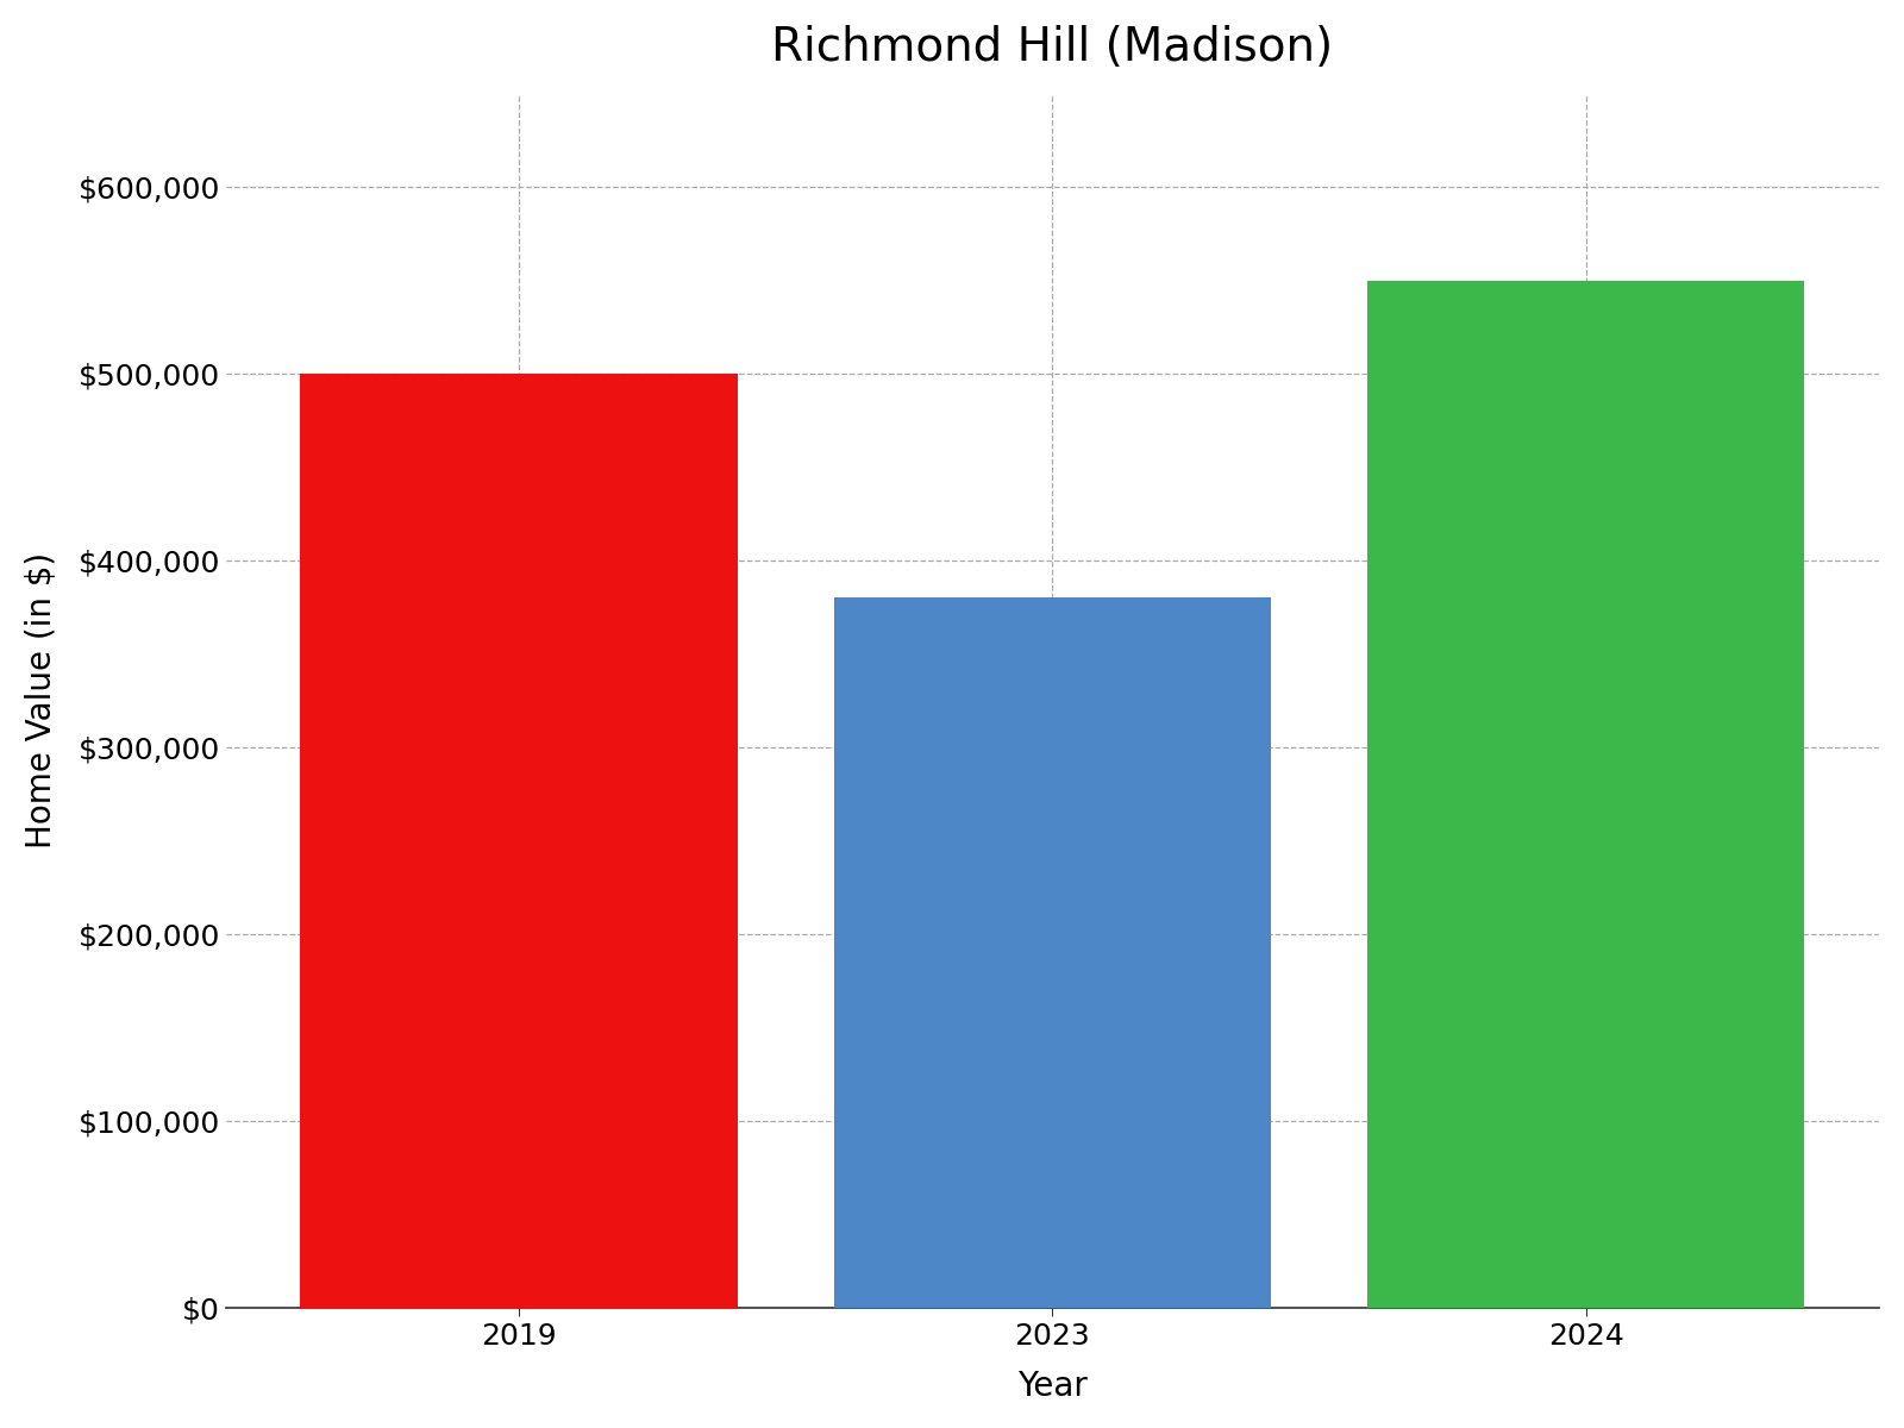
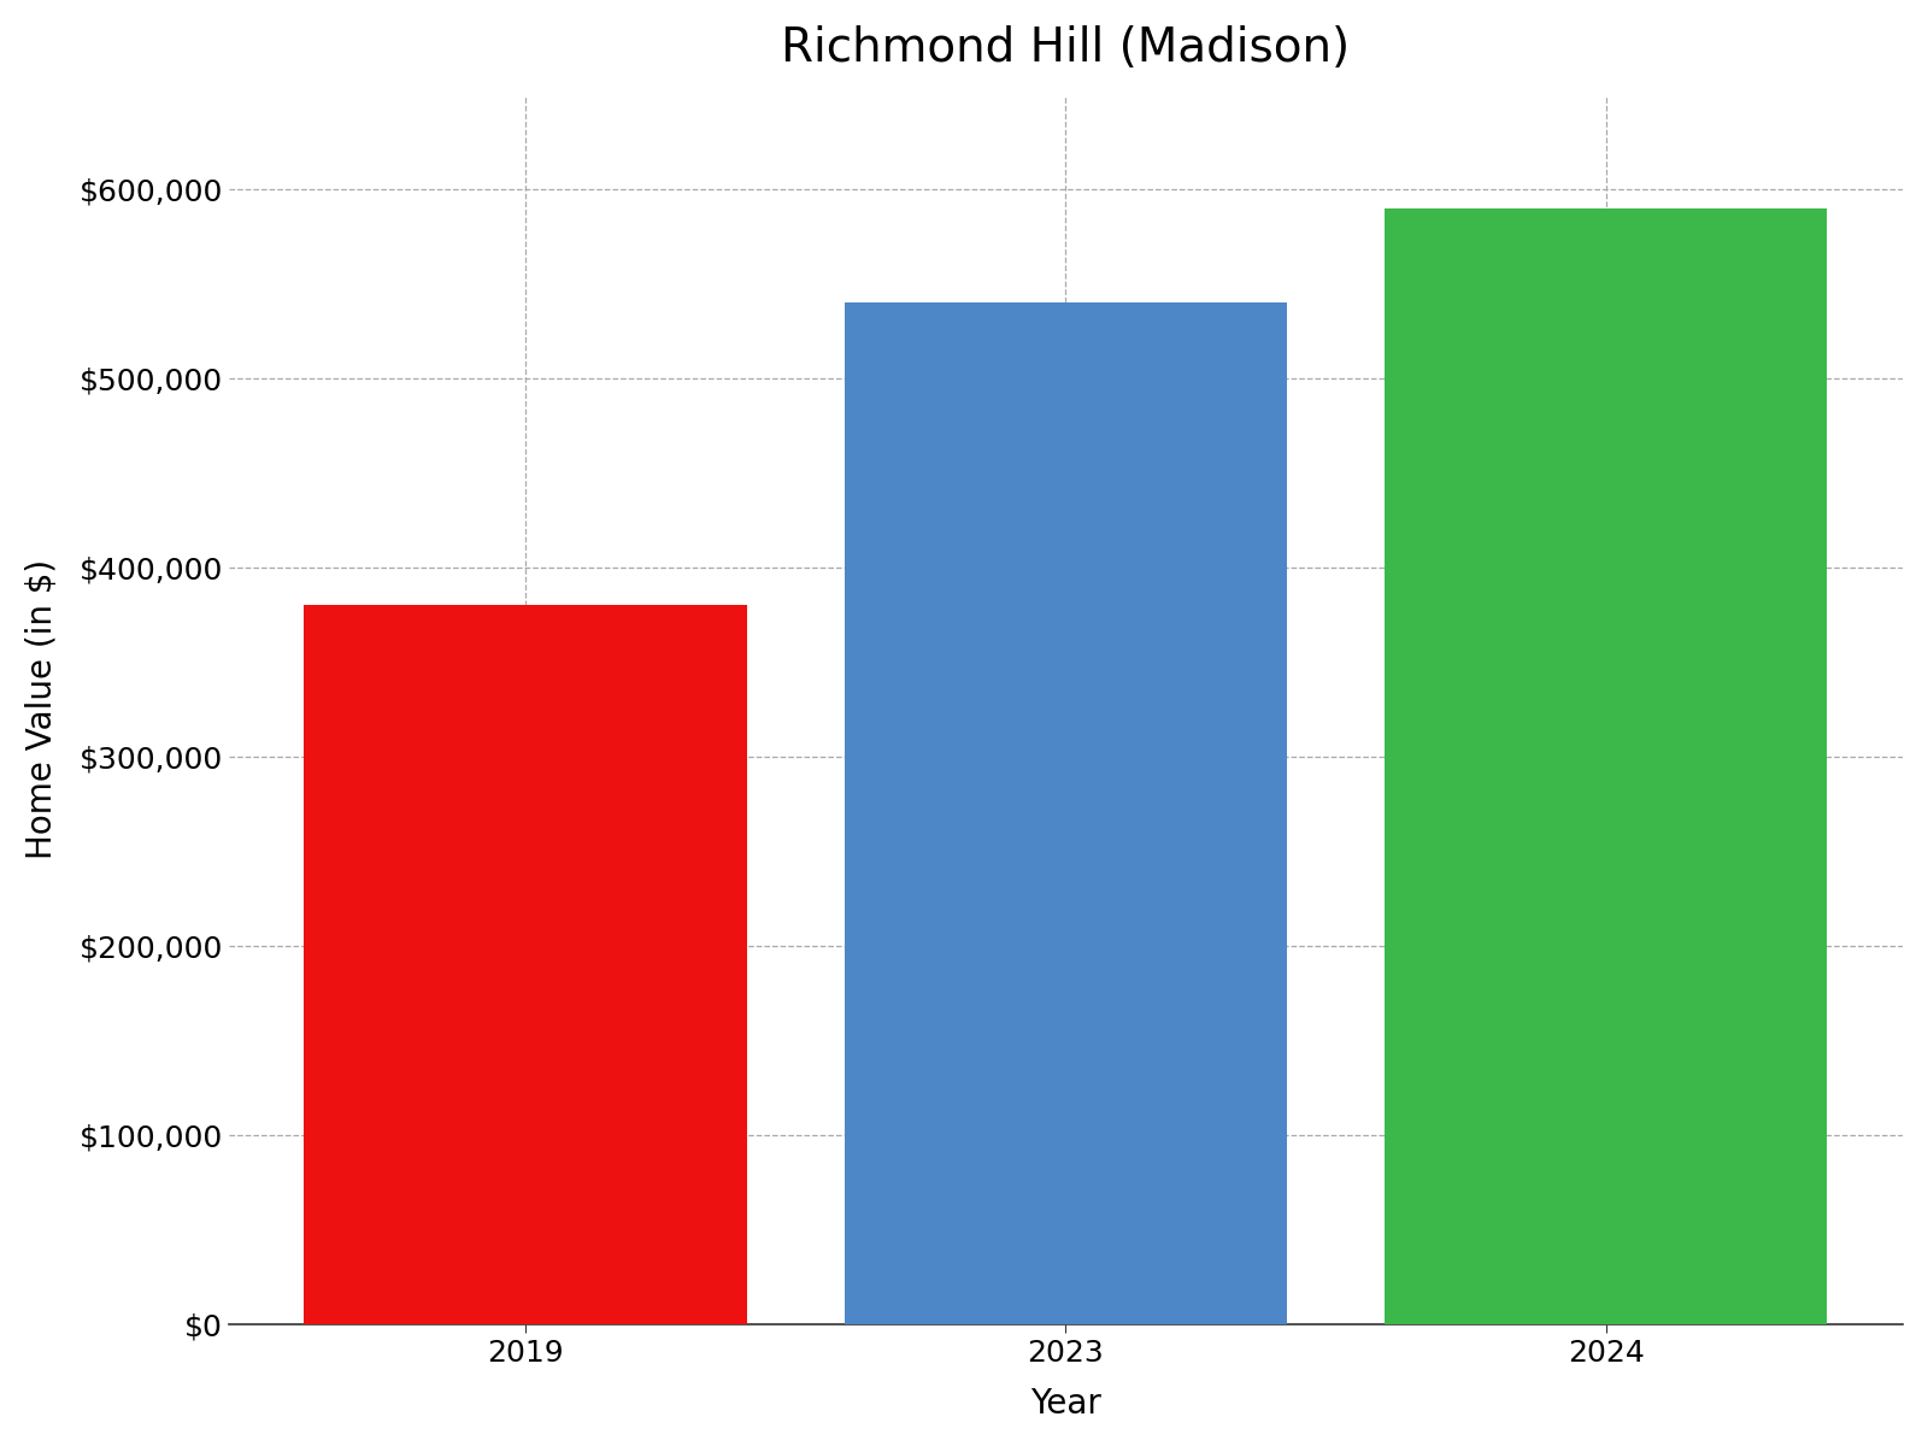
2019: $500,000 -> $380,000
2023: $380,000 -> $540,000
2024: $550,000 -> $590,000
